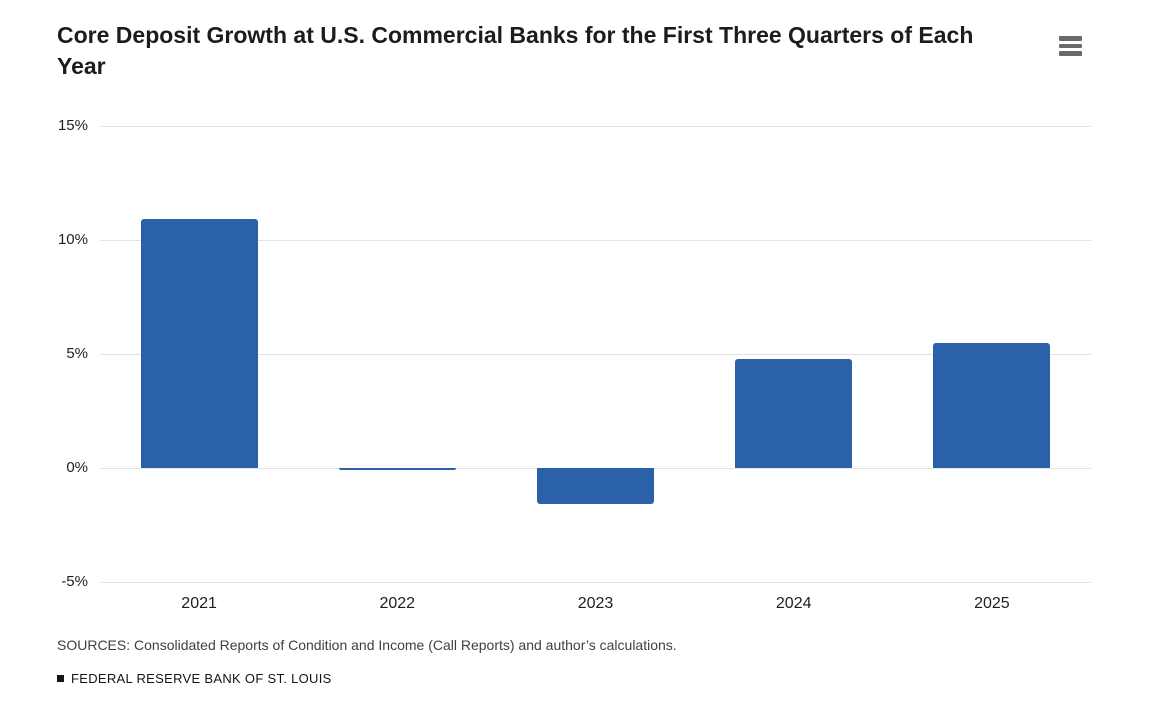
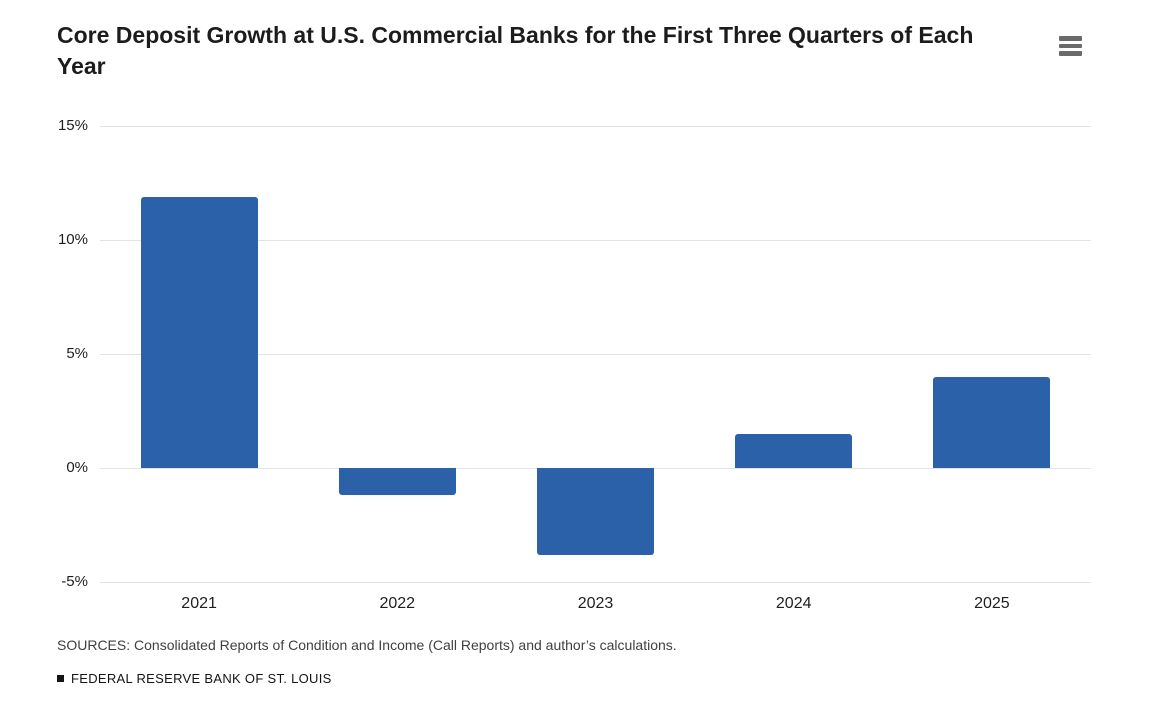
2021: 10.9% -> 11.9%
2022: -0.1% -> -1.2%
2023: -1.6% -> -3.8%
2024: 4.8% -> 1.5%
2025: 5.5% -> 4.0%
